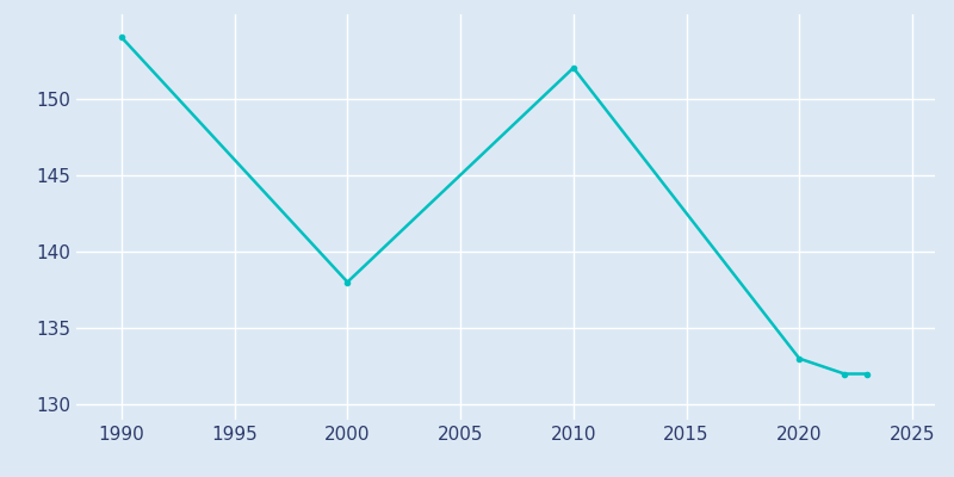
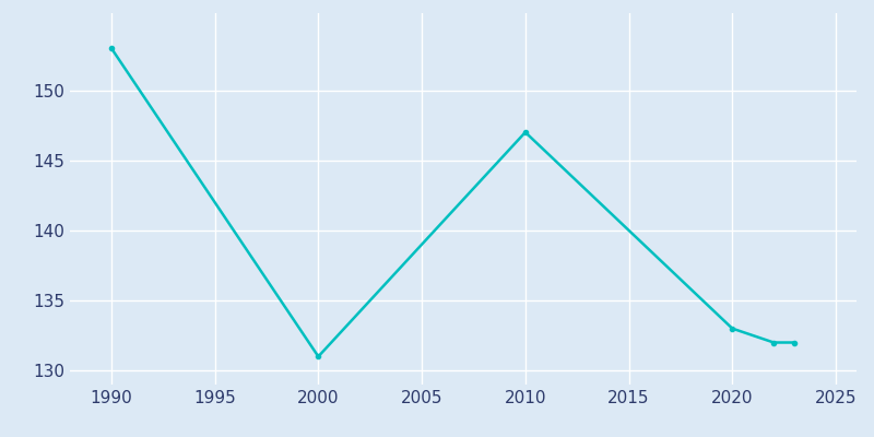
1990: 154 -> 153
2000: 138 -> 131
2010: 152 -> 147
